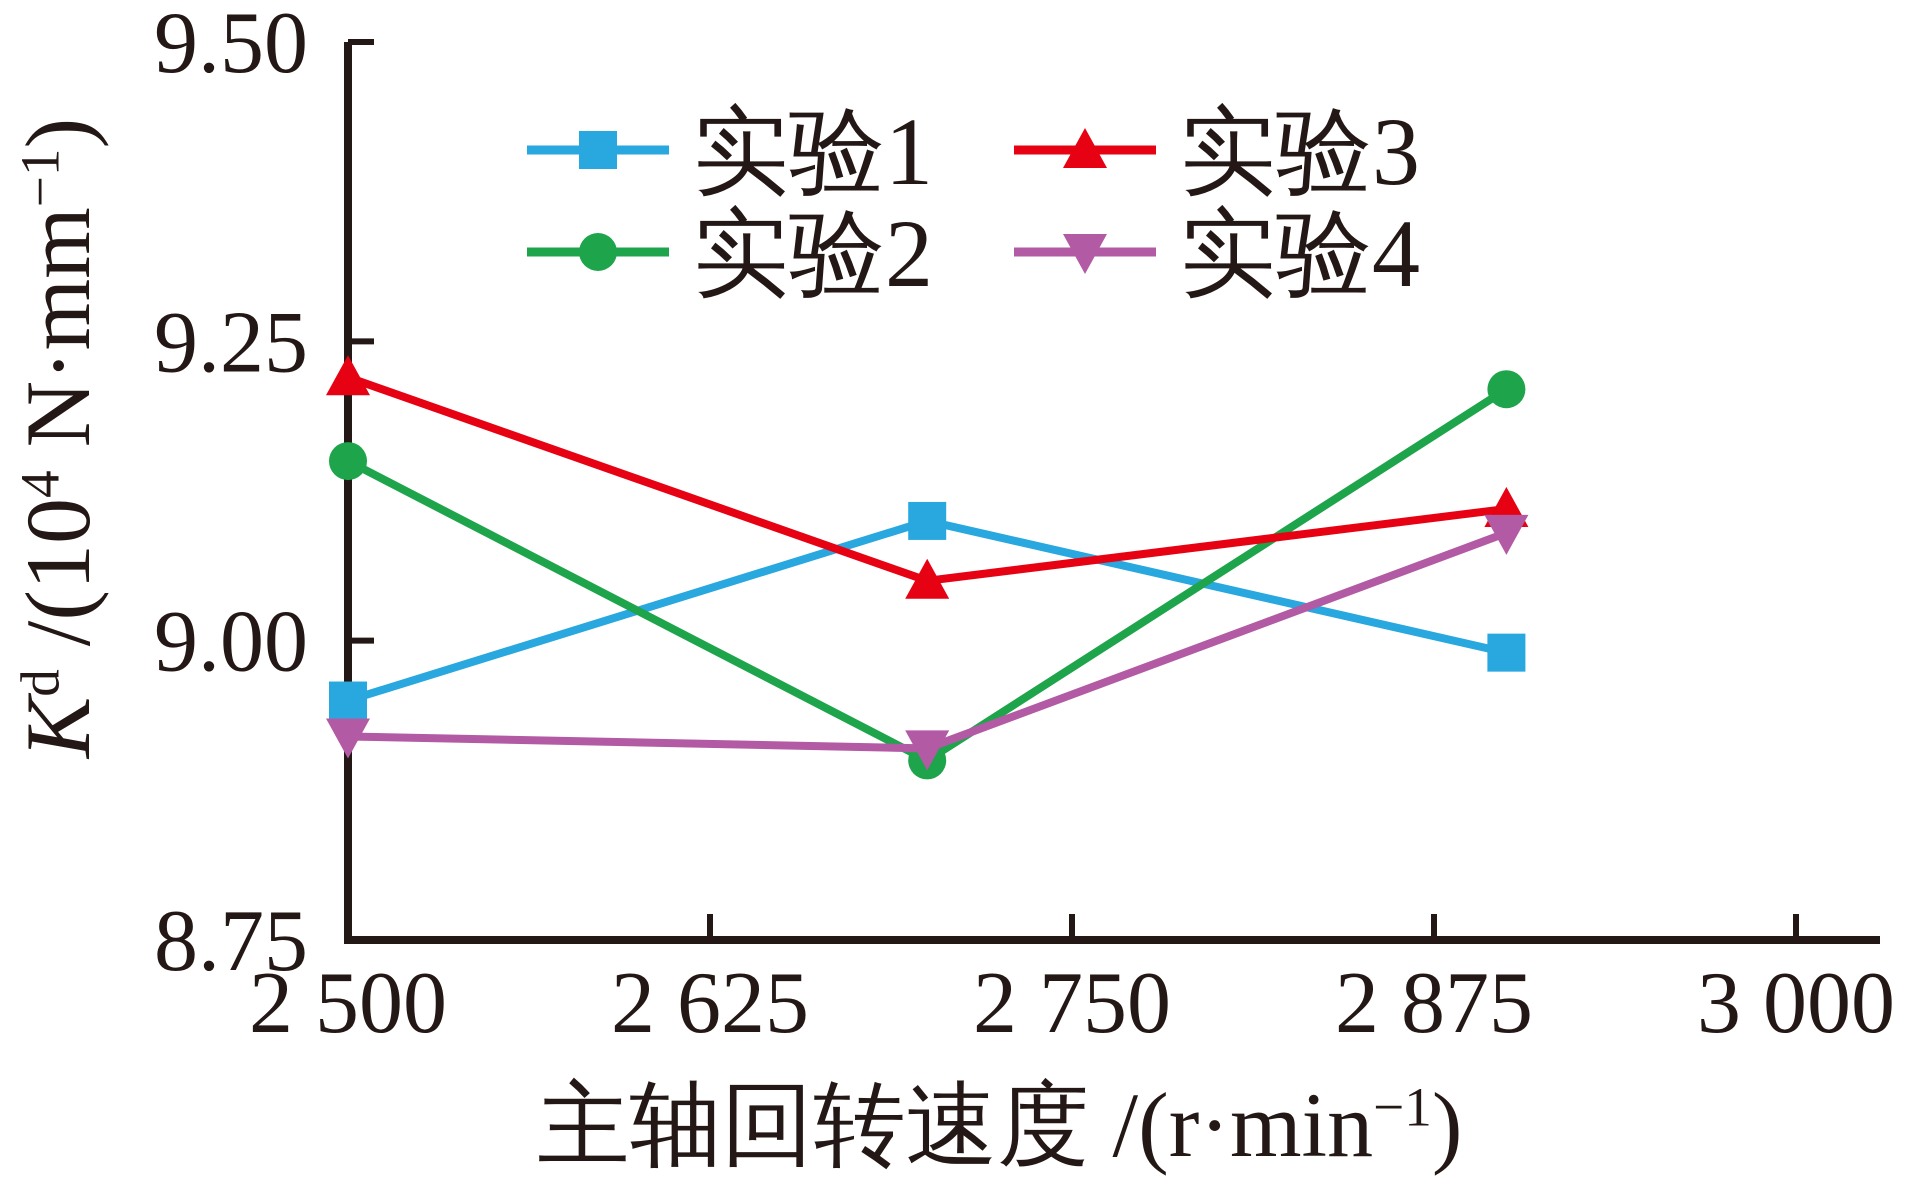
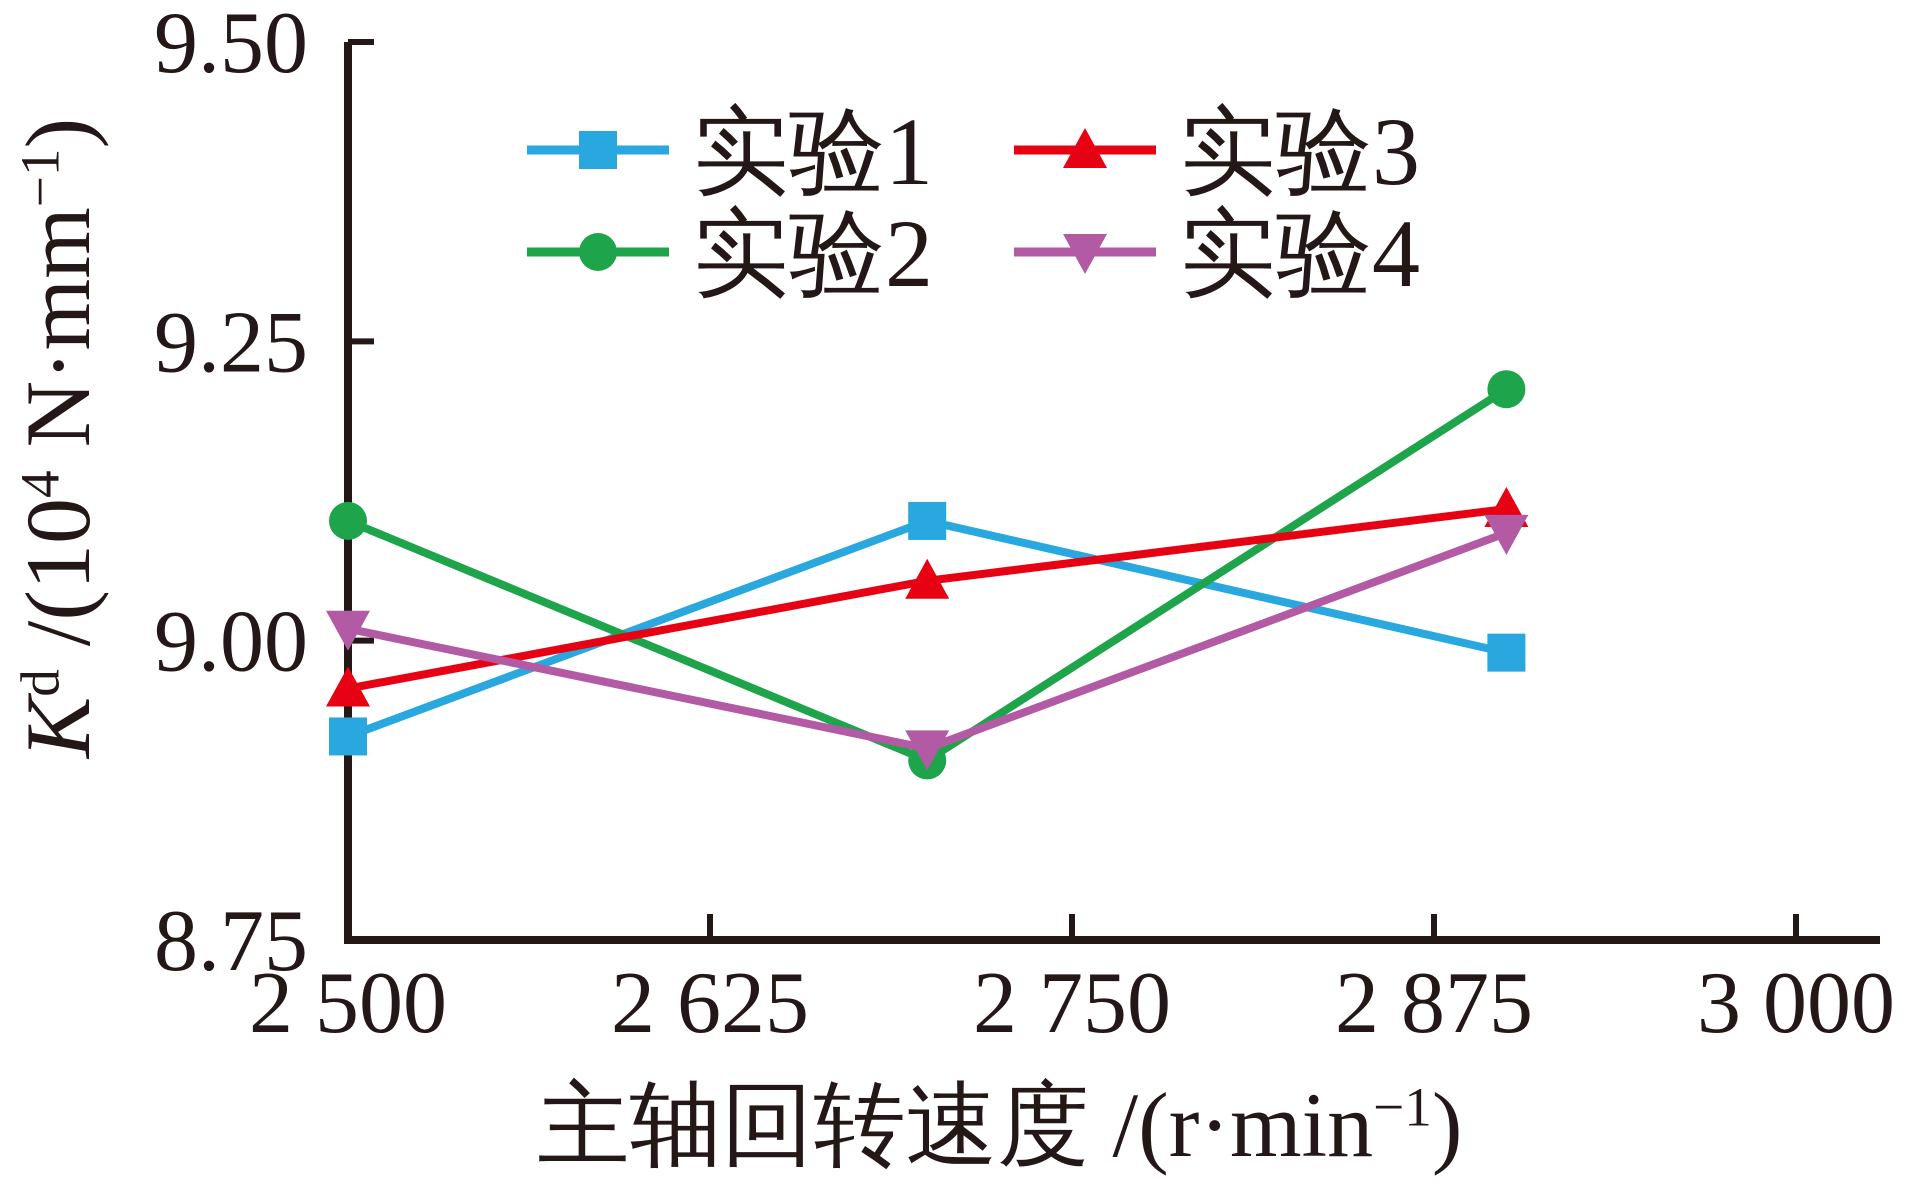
实验1/2500: 8.95 -> 8.92
实验2/2500: 9.15 -> 9.10
实验3/2500: 9.22 -> 8.96
实验4/2500: 8.92 -> 9.01
